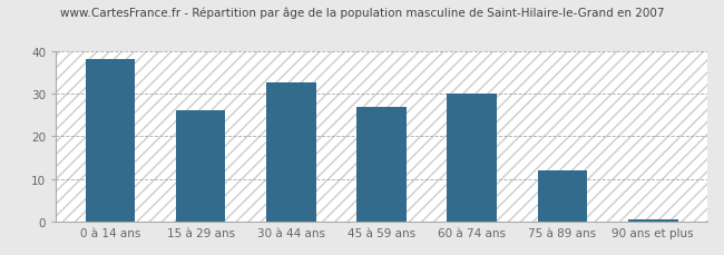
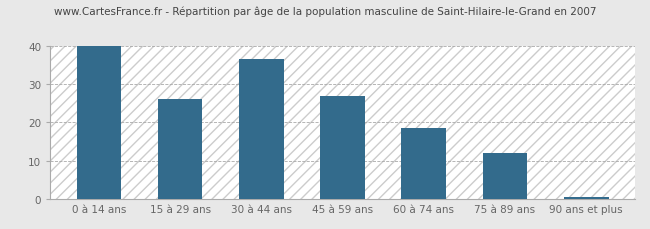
0 à 14 ans: 38.0 -> 40.0
30 à 44 ans: 32.5 -> 36.5
60 à 74 ans: 30.0 -> 18.5
